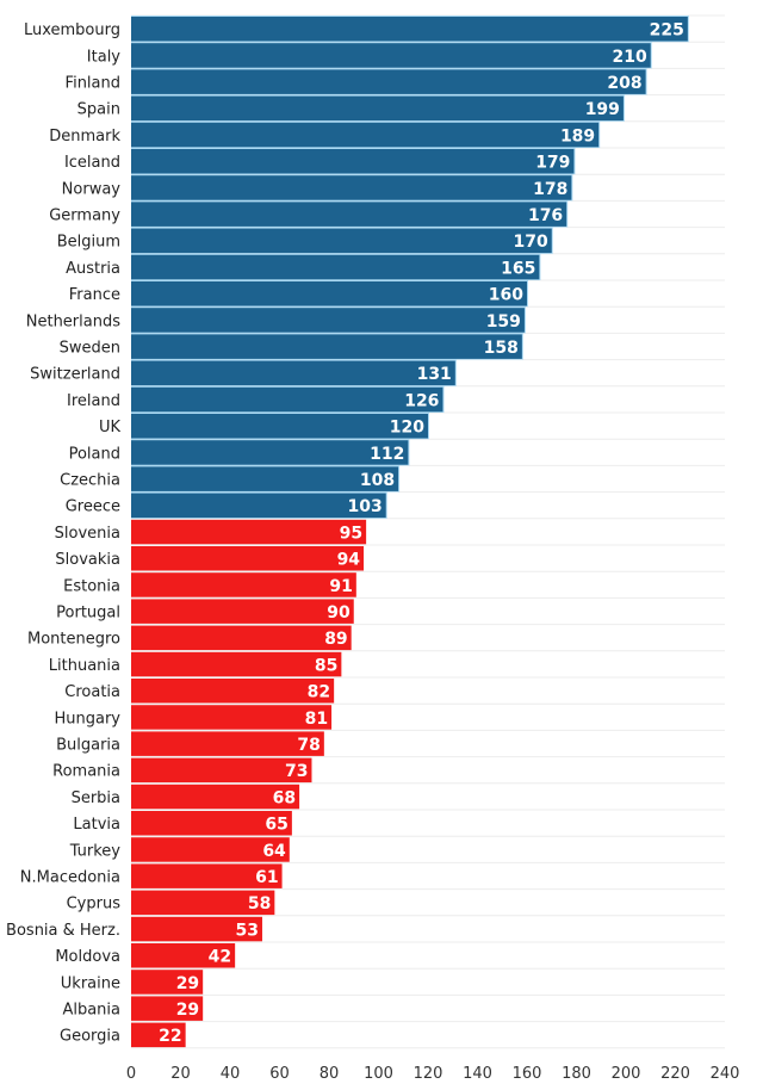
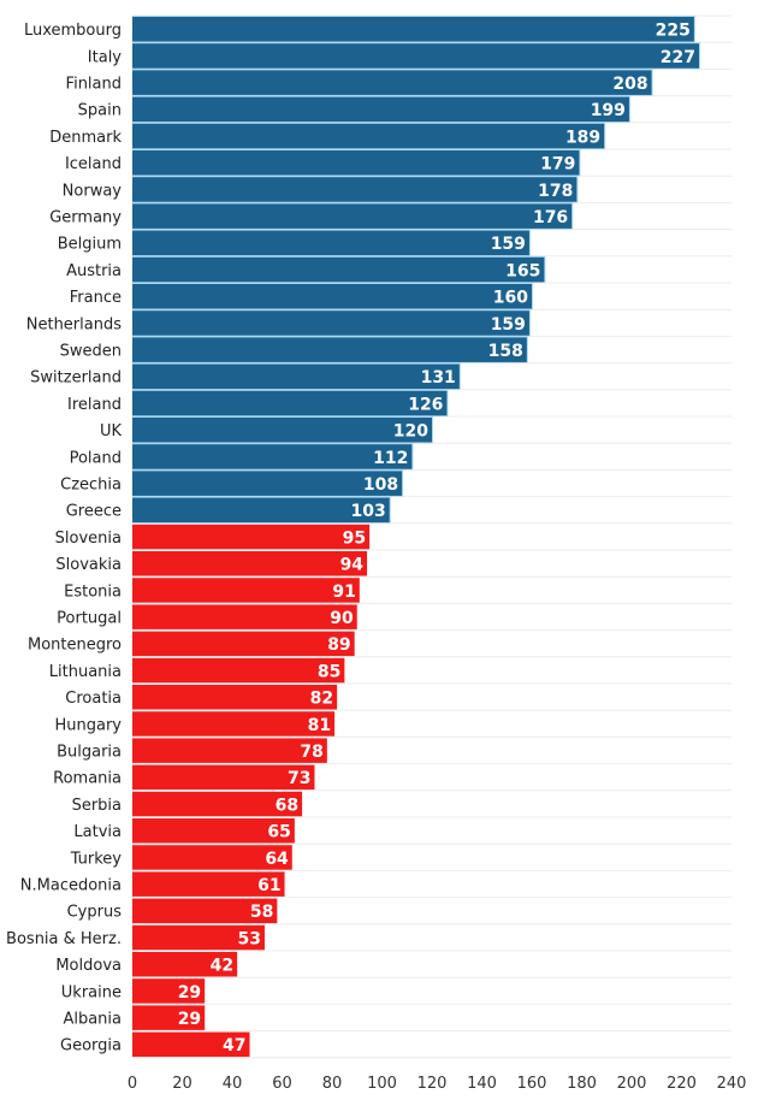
Italy: 210 -> 227
Belgium: 170 -> 159
Georgia: 22 -> 47
